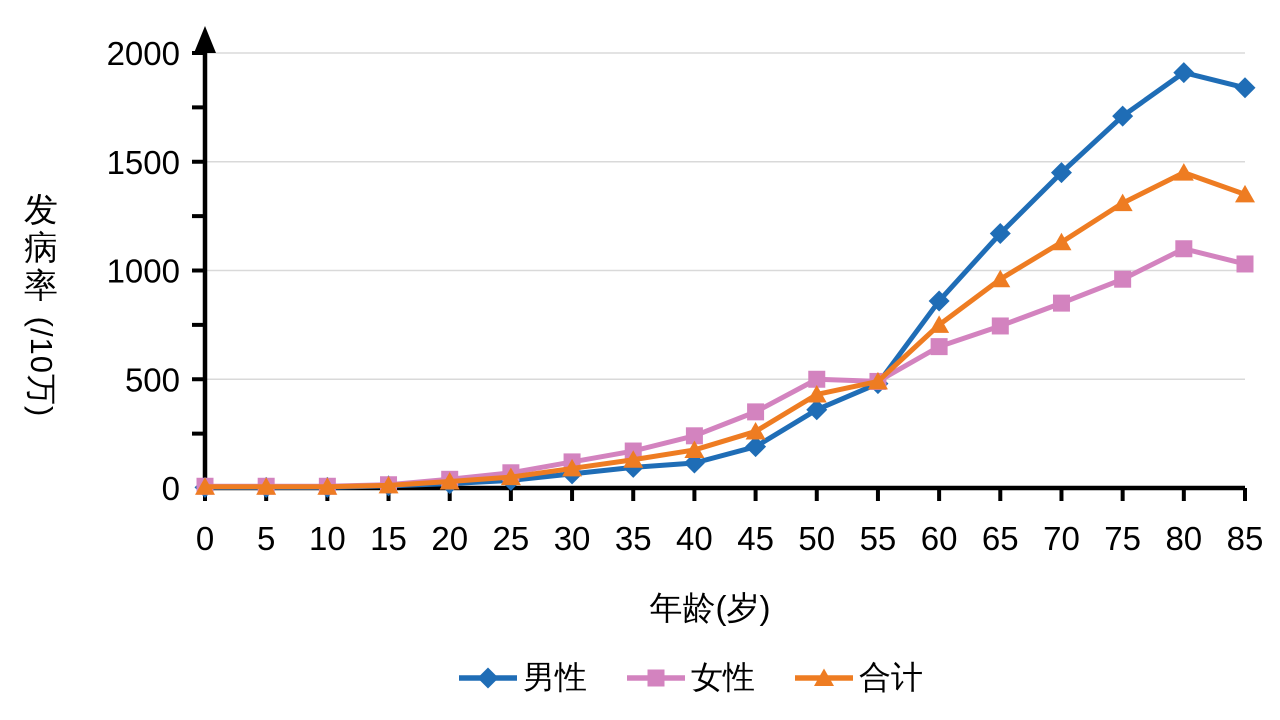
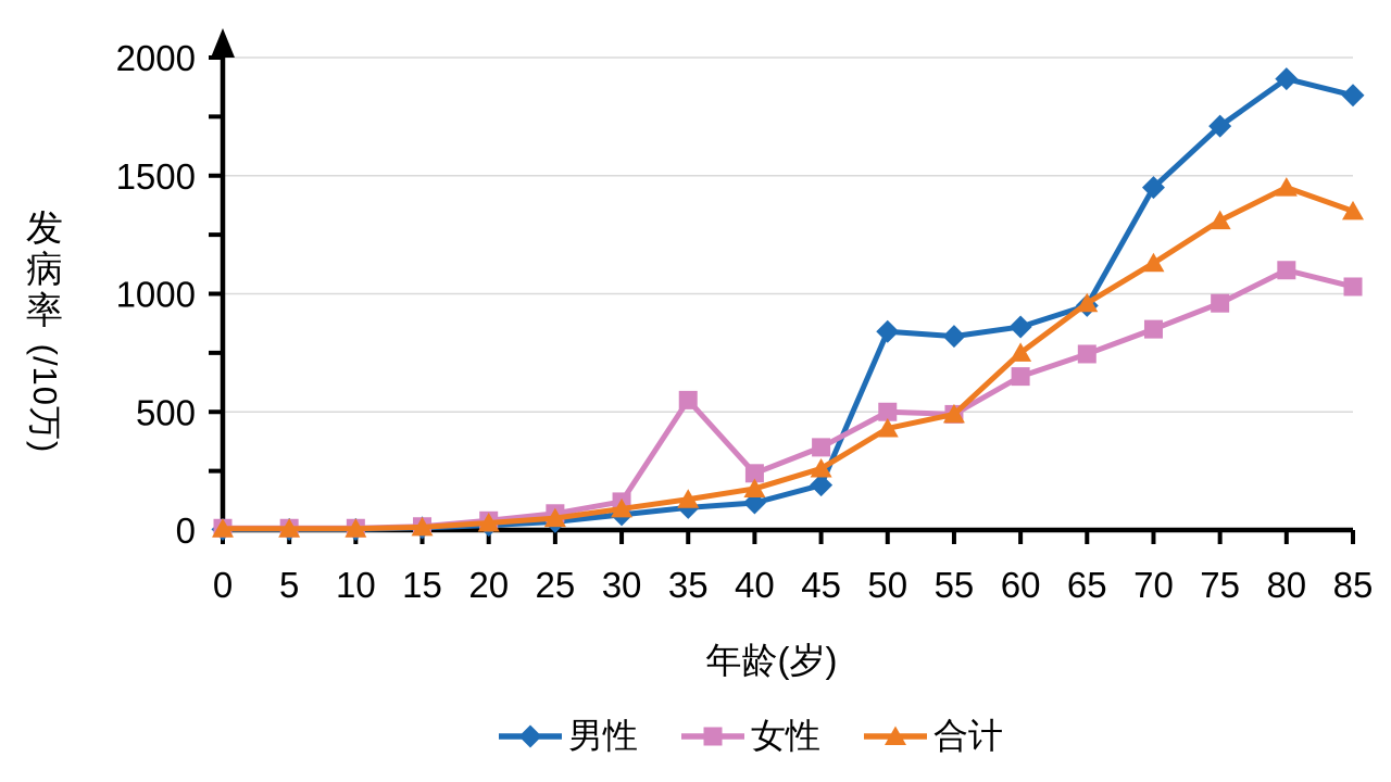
女性/35: 170 -> 550
男性/50: 360 -> 840
男性/55: 480 -> 820
男性/65: 1170 -> 950
